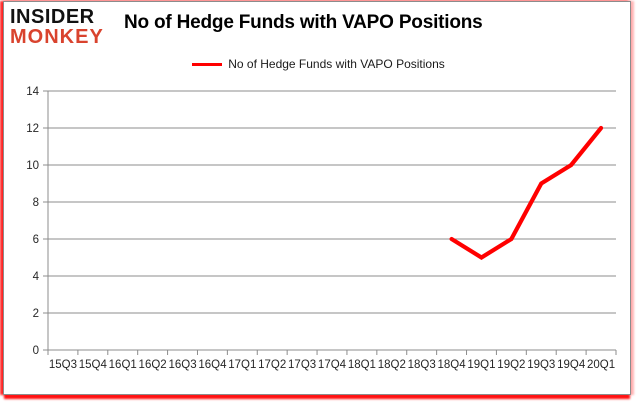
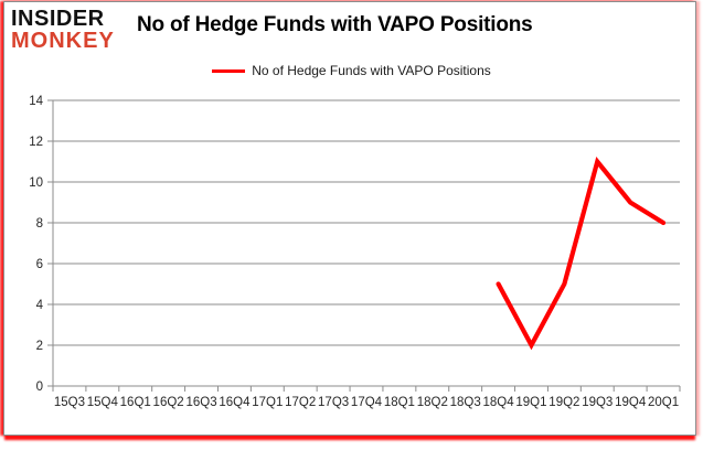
18Q4: 6 -> 5
19Q1: 5 -> 2
19Q2: 6 -> 5
19Q3: 9 -> 11
19Q4: 10 -> 9
20Q1: 12 -> 8
